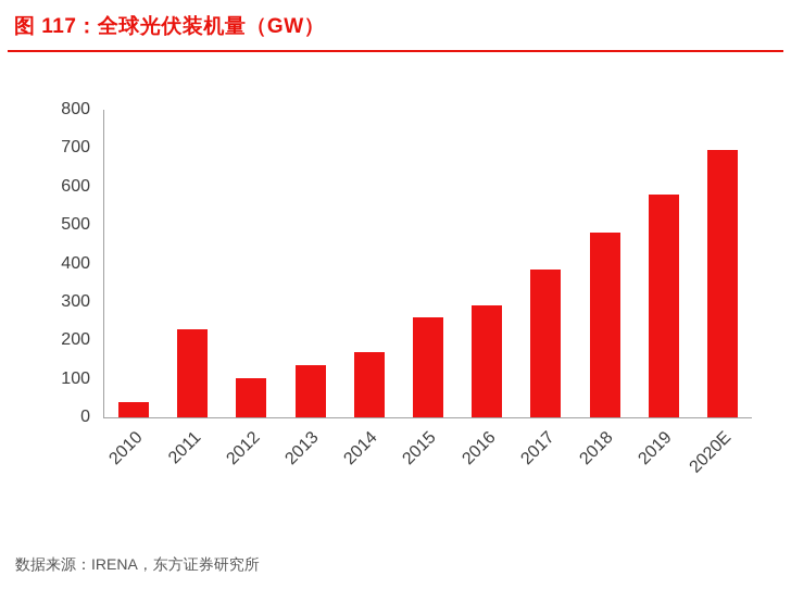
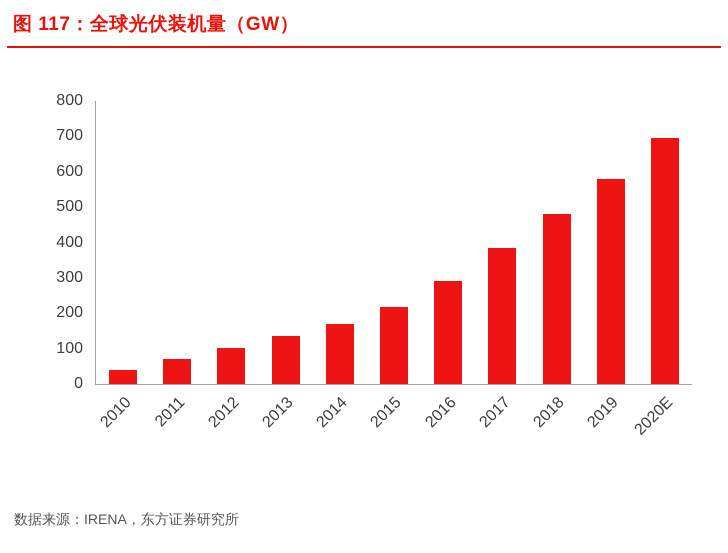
2011: 230 -> 70
2015: 260 -> 220
